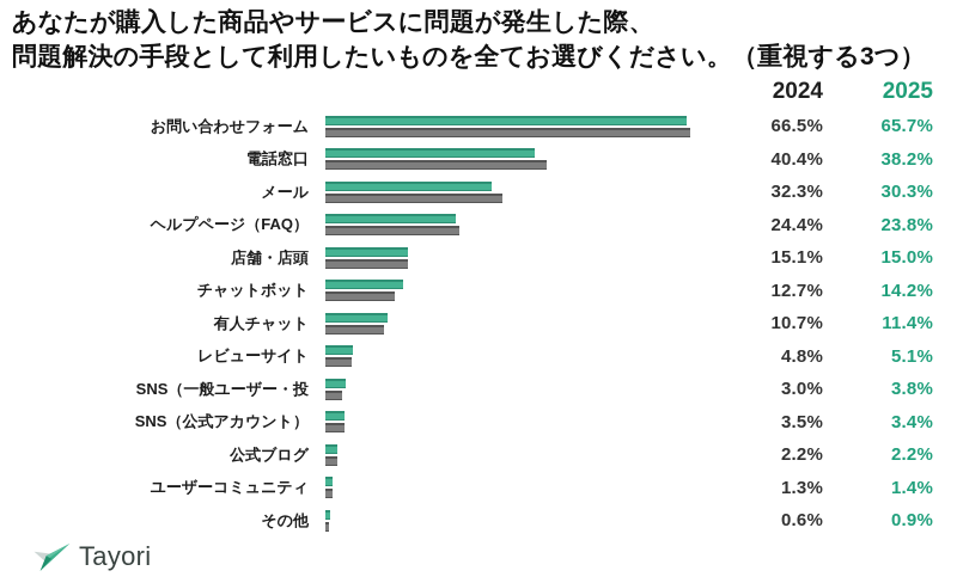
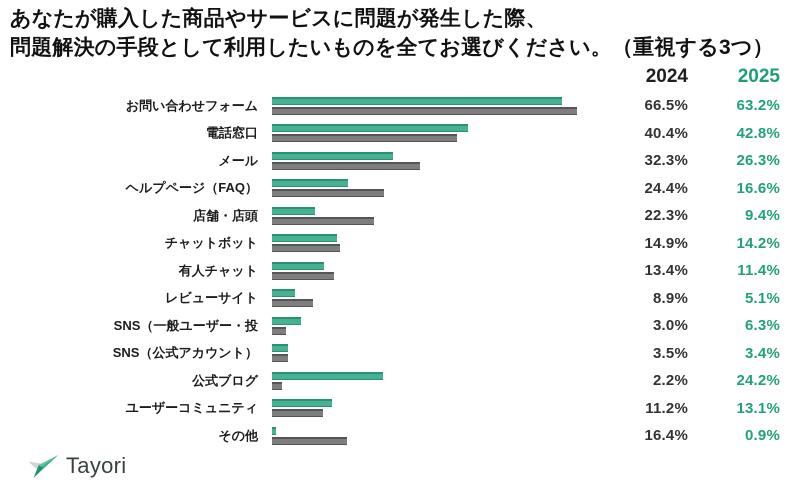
2025/お問い合わせフォーム: 65.7% -> 63.2%
2025/電話窓口: 38.2% -> 42.8%
2025/メール: 30.3% -> 26.3%
2025/ヘルプページ（FAQ）: 23.8% -> 16.6%
2024/店舗・店頭: 15.1% -> 22.3%
2025/店舗・店頭: 15.0% -> 9.4%
2024/チャットボット: 12.7% -> 14.9%
2024/有人チャット: 10.7% -> 13.4%
2024/レビューサイト: 4.8% -> 8.9%
2025/SNS（一般ユーザー・投: 3.8% -> 6.3%
2025/公式ブログ: 2.2% -> 24.2%
2024/ユーザーコミュニティ: 1.3% -> 11.2%
2025/ユーザーコミュニティ: 1.4% -> 13.1%
2024/その他: 0.6% -> 16.4%
